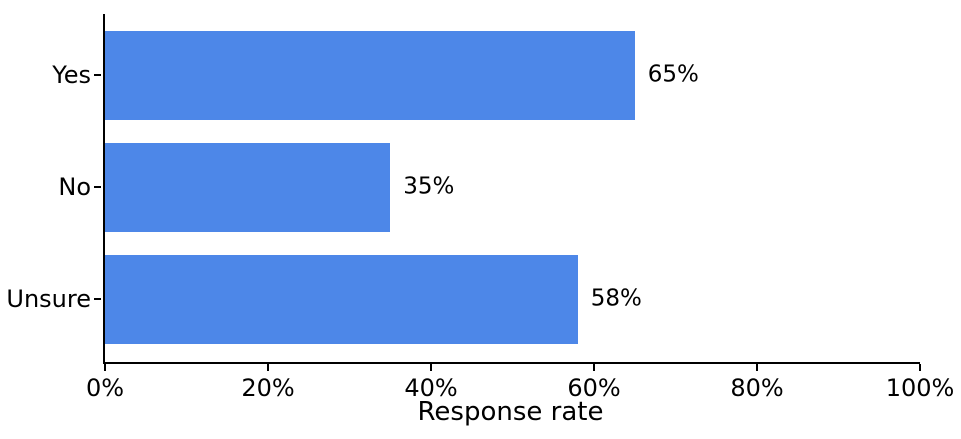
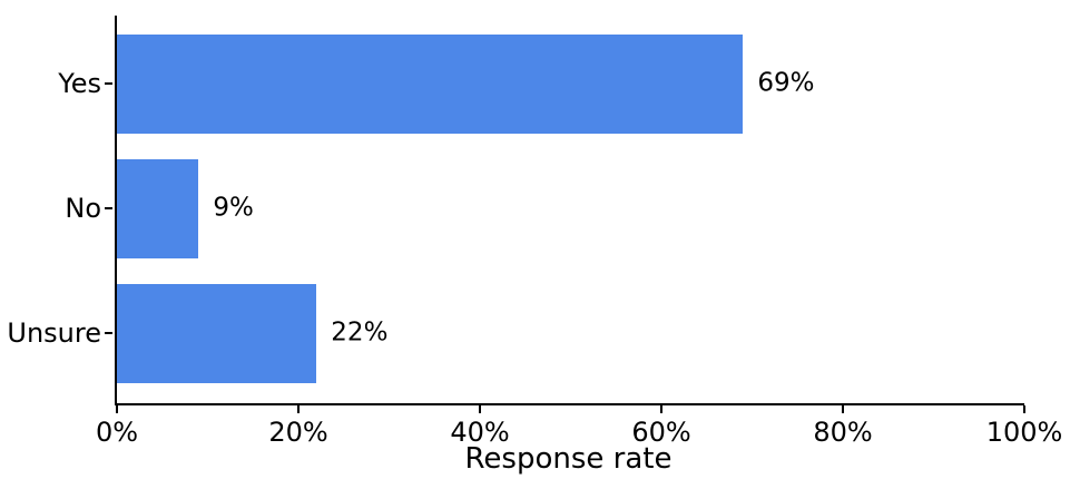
Yes: 65% -> 69%
No: 35% -> 9%
Unsure: 58% -> 22%
